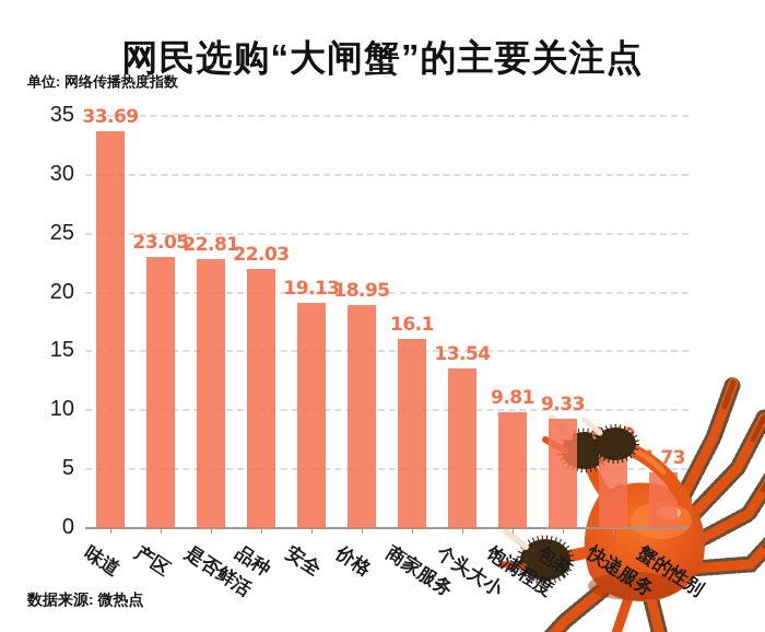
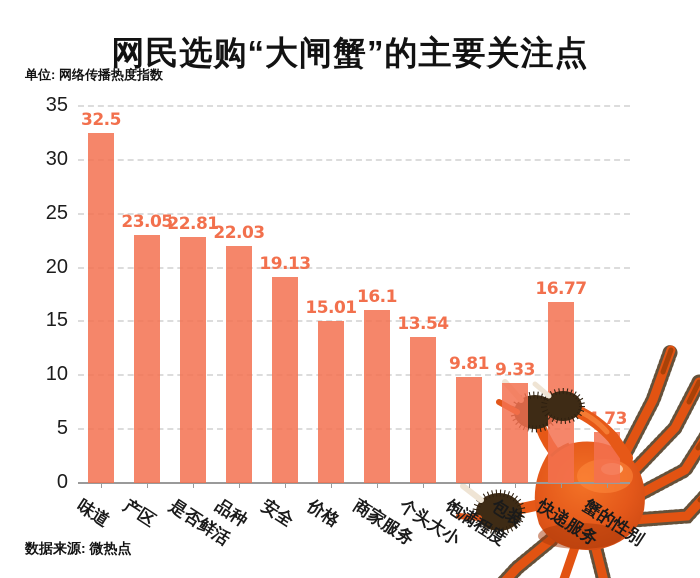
味道: 33.69 -> 32.5
价格: 18.95 -> 15.01
快递服务: 6.69 -> 16.77
